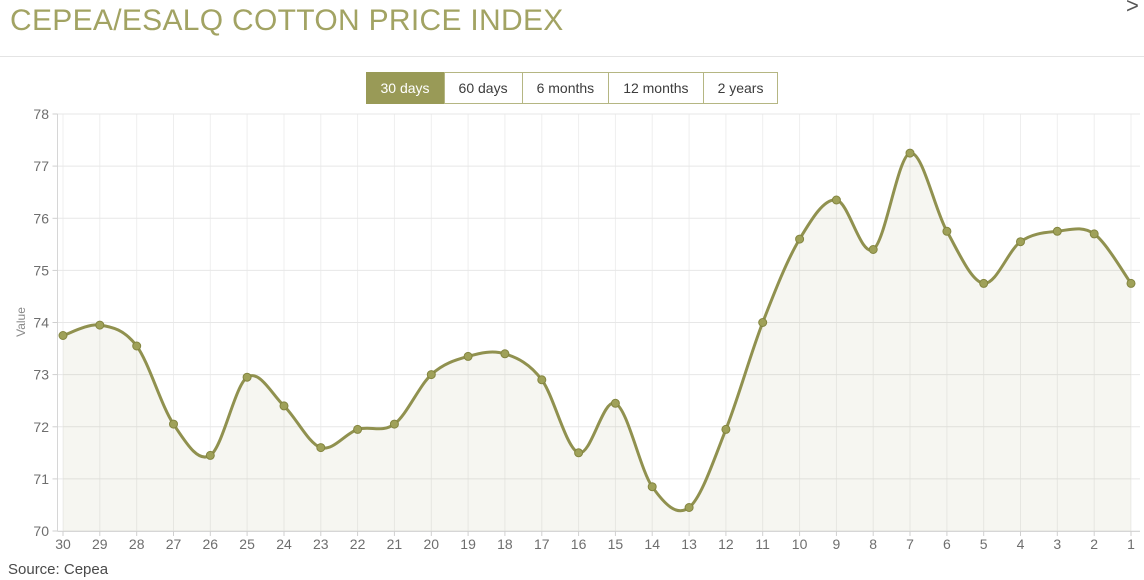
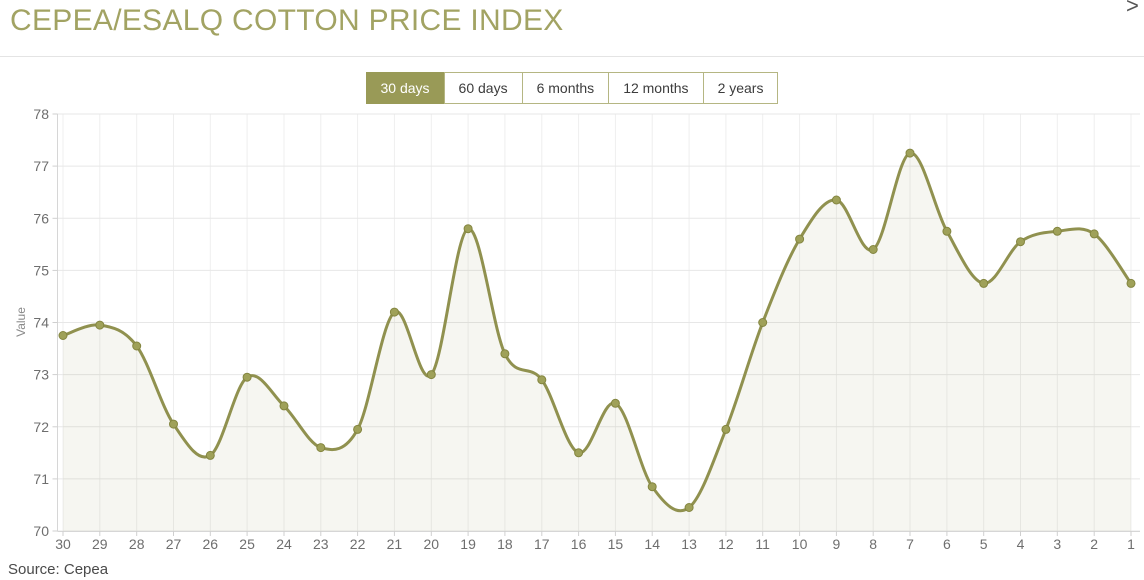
21: 72.0 -> 74.2
19: 73.3 -> 75.8
